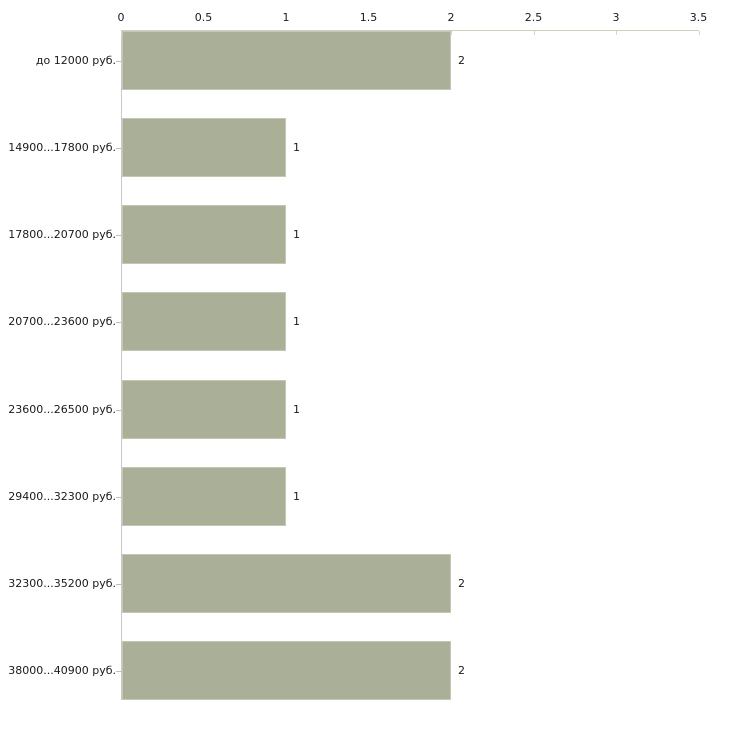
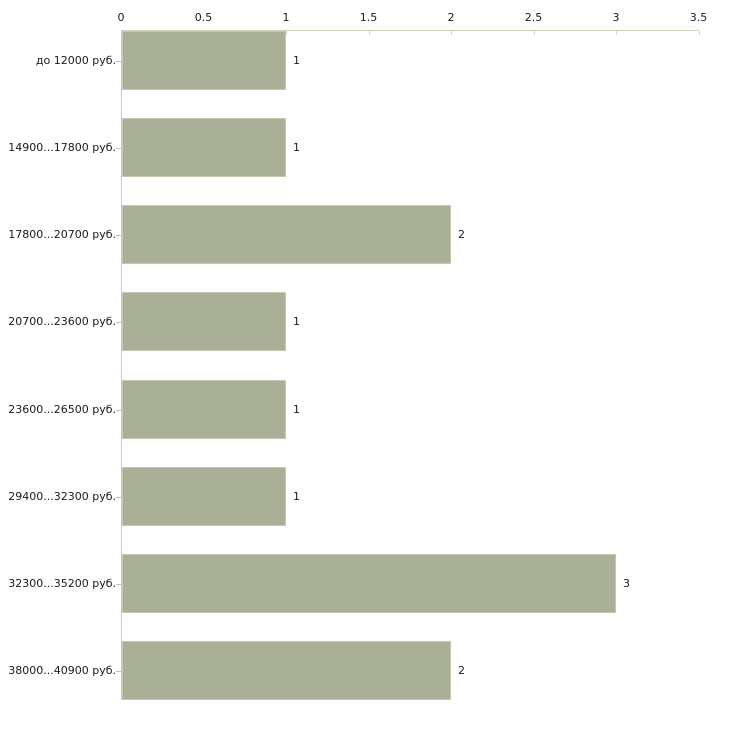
до 12000 руб.: 2 -> 1
17800...20700 руб.: 1 -> 2
32300...35200 руб.: 2 -> 3
